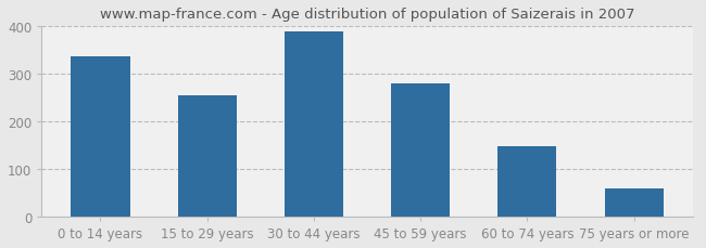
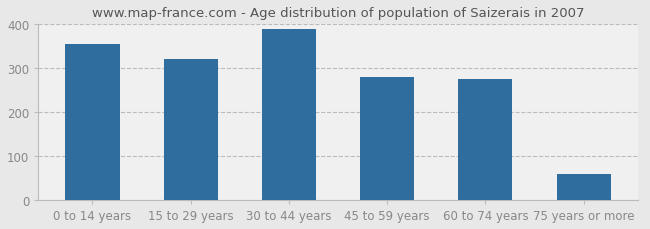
0 to 14 years: 338 -> 355
15 to 29 years: 254 -> 320
60 to 74 years: 147 -> 275
